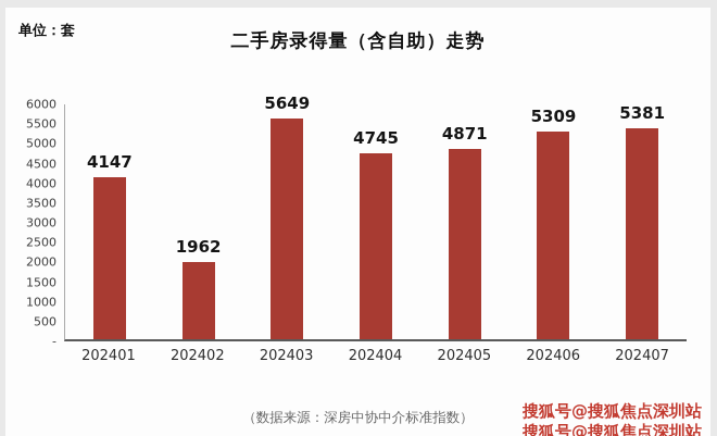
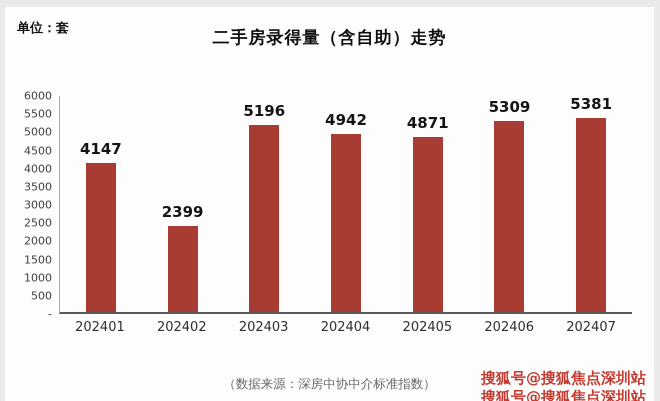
202402: 1962 -> 2399
202403: 5649 -> 5196
202404: 4745 -> 4942
